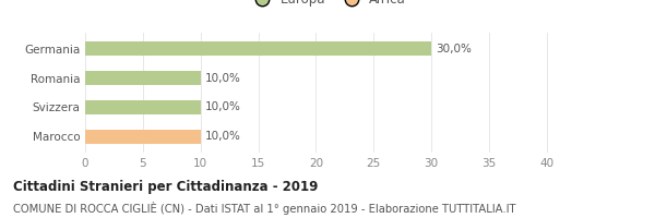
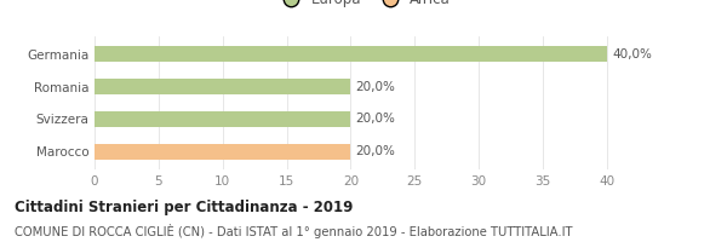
Germania: 30,0% -> 40,0%
Romania: 10,0% -> 20,0%
Svizzera: 10,0% -> 20,0%
Marocco: 10,0% -> 20,0%
